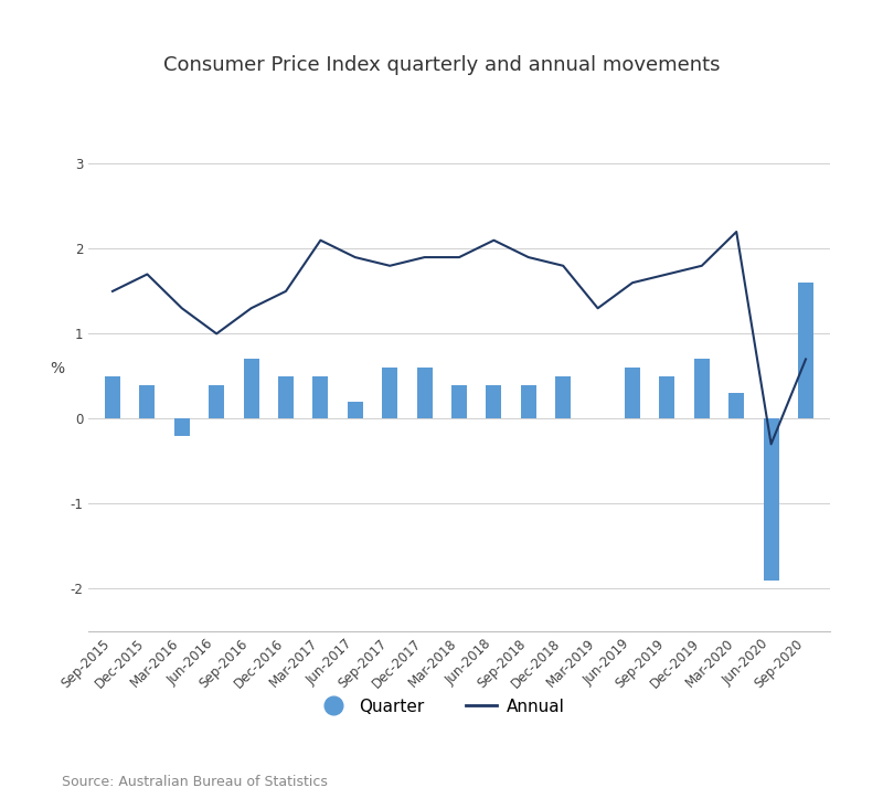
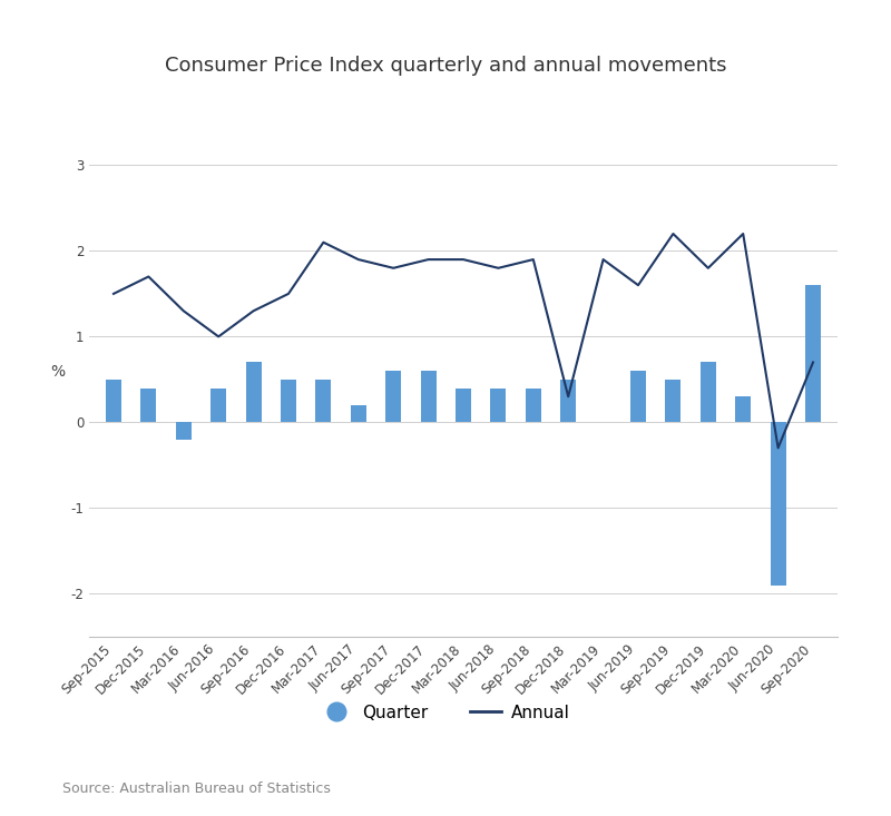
Annual/Jun-2018: 2.1 -> 1.8
Annual/Dec-2018: 1.8 -> 0.3
Annual/Mar-2019: 1.3 -> 1.9
Annual/Sep-2019: 1.7 -> 2.2
